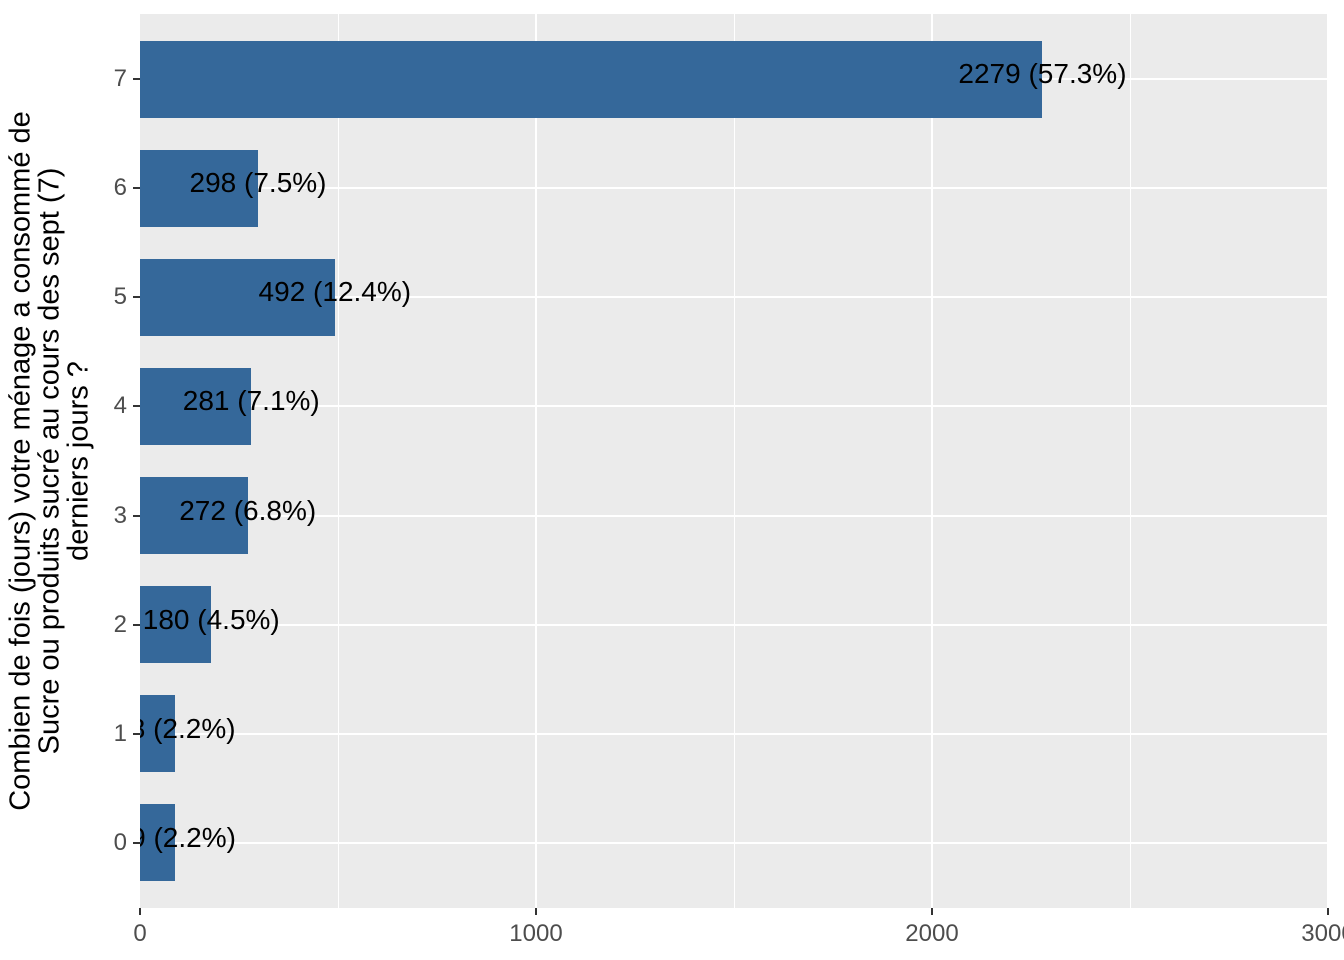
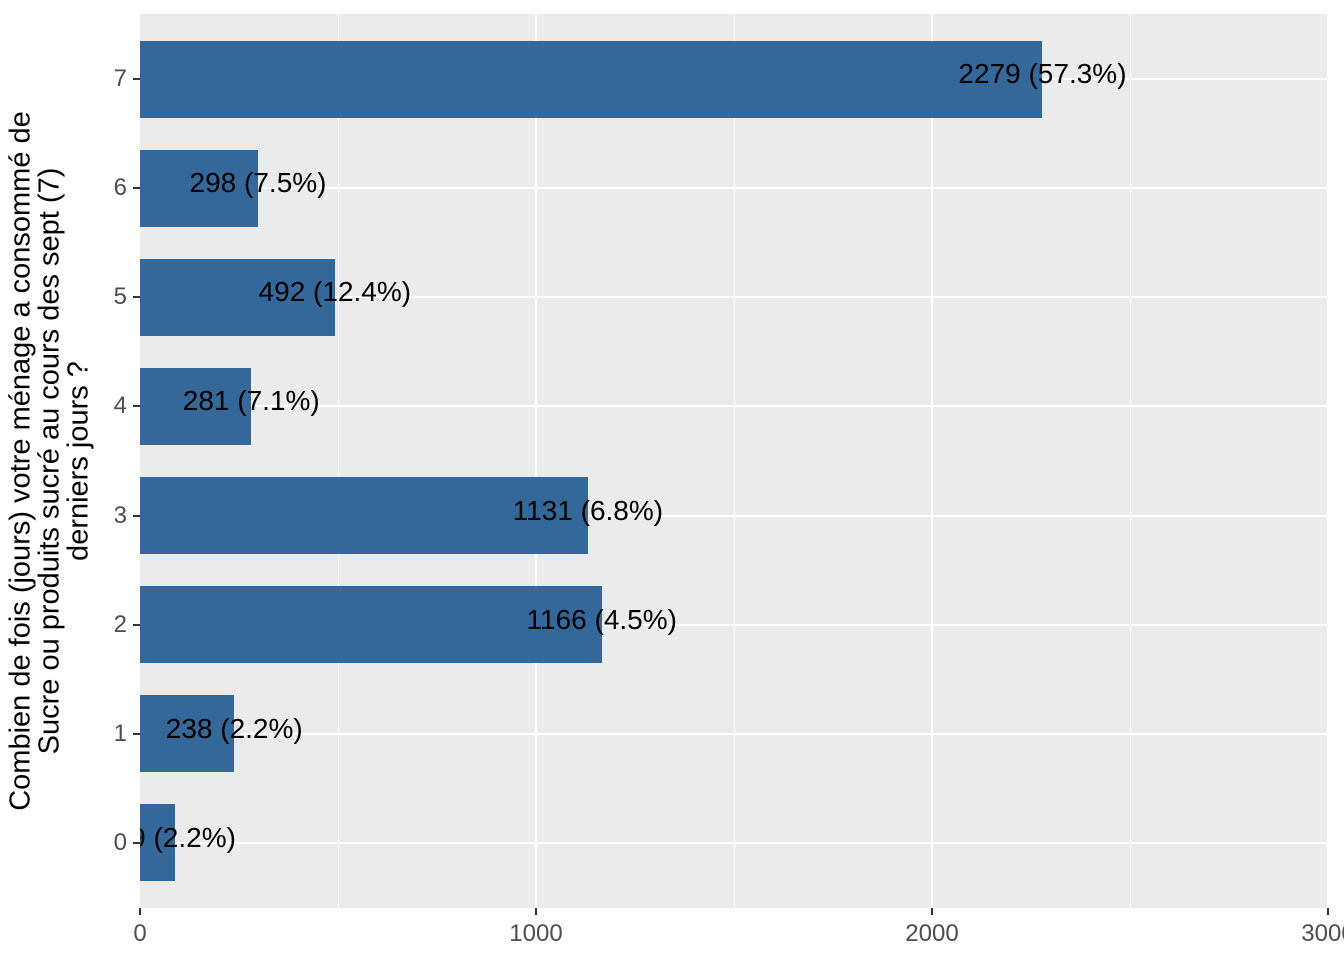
3: 272 -> 1131
2: 180 -> 1166
1: 88 -> 238
